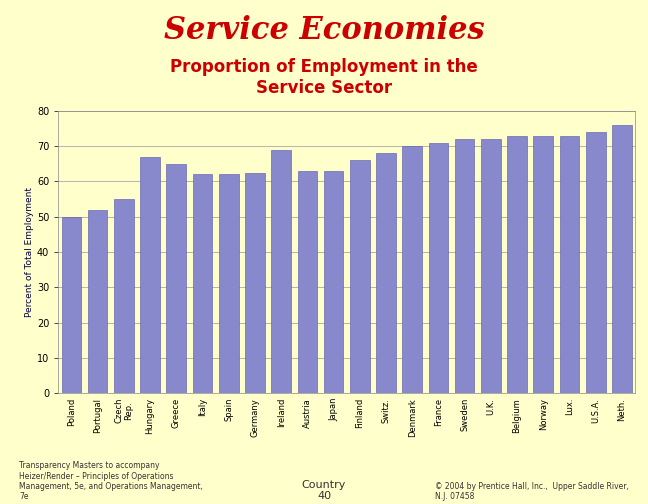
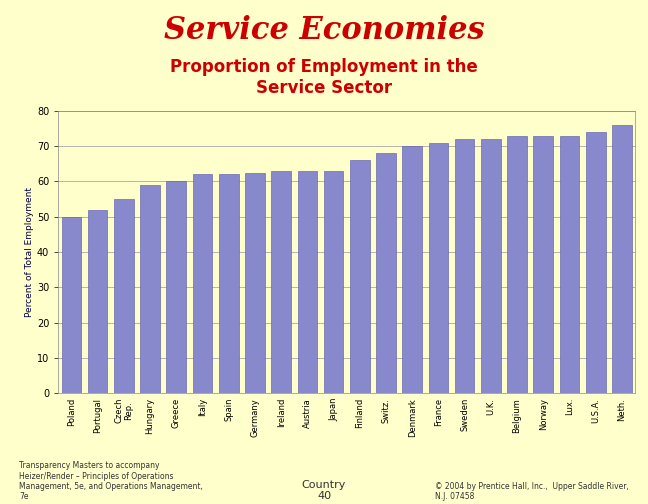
Hungary: 67.0 -> 59.0
Greece: 65.0 -> 60.0
Ireland: 69.0 -> 63.0
